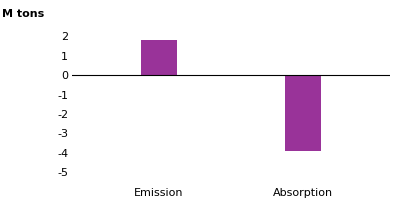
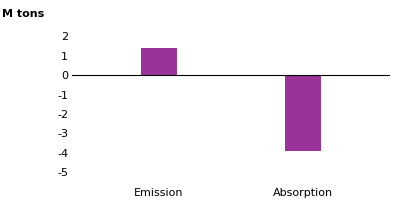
Emission: 1.8 -> 1.4
